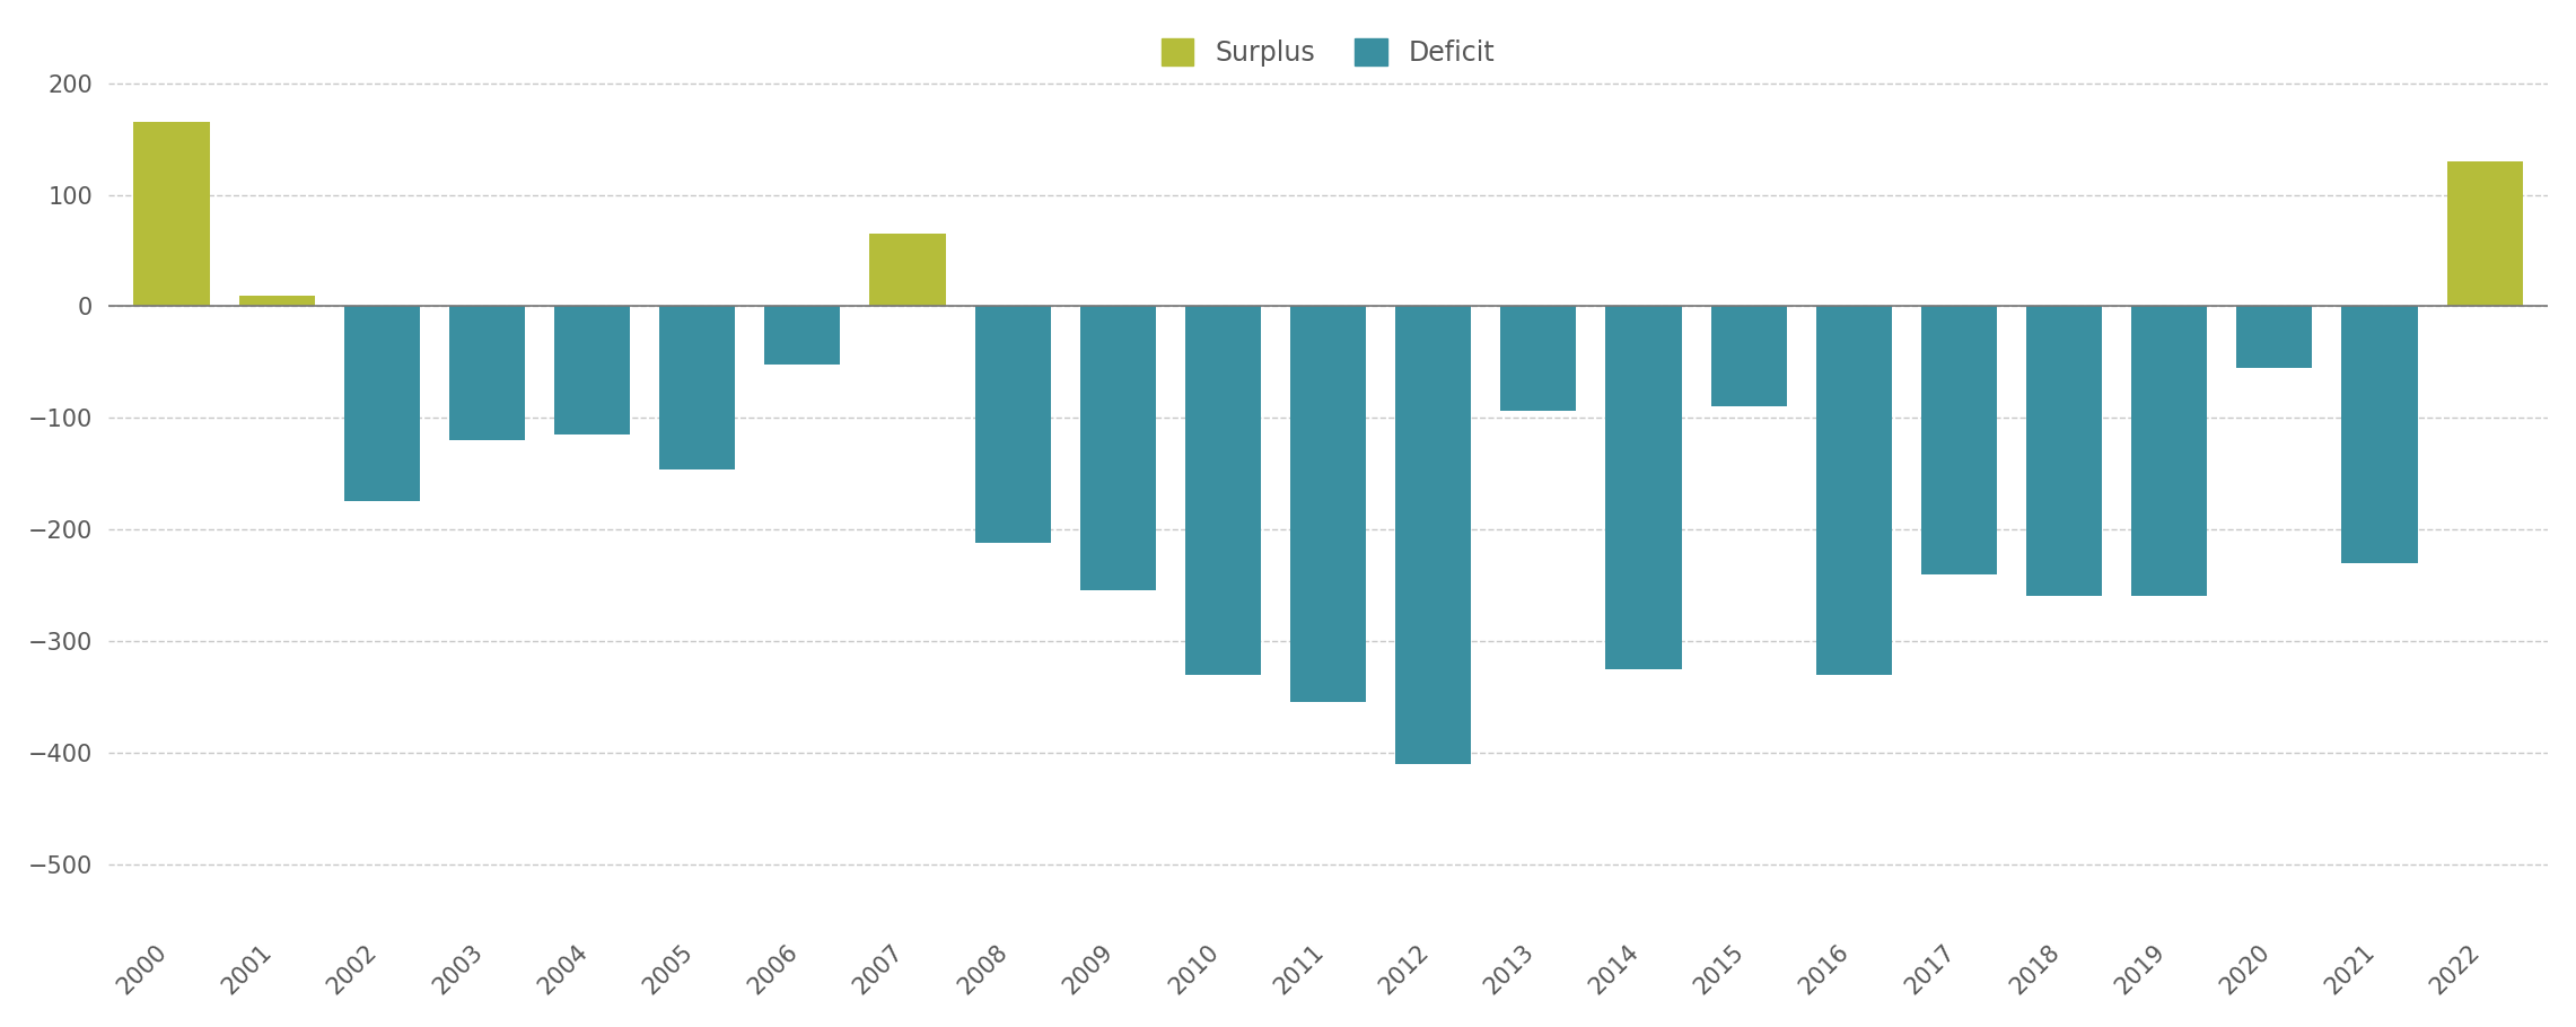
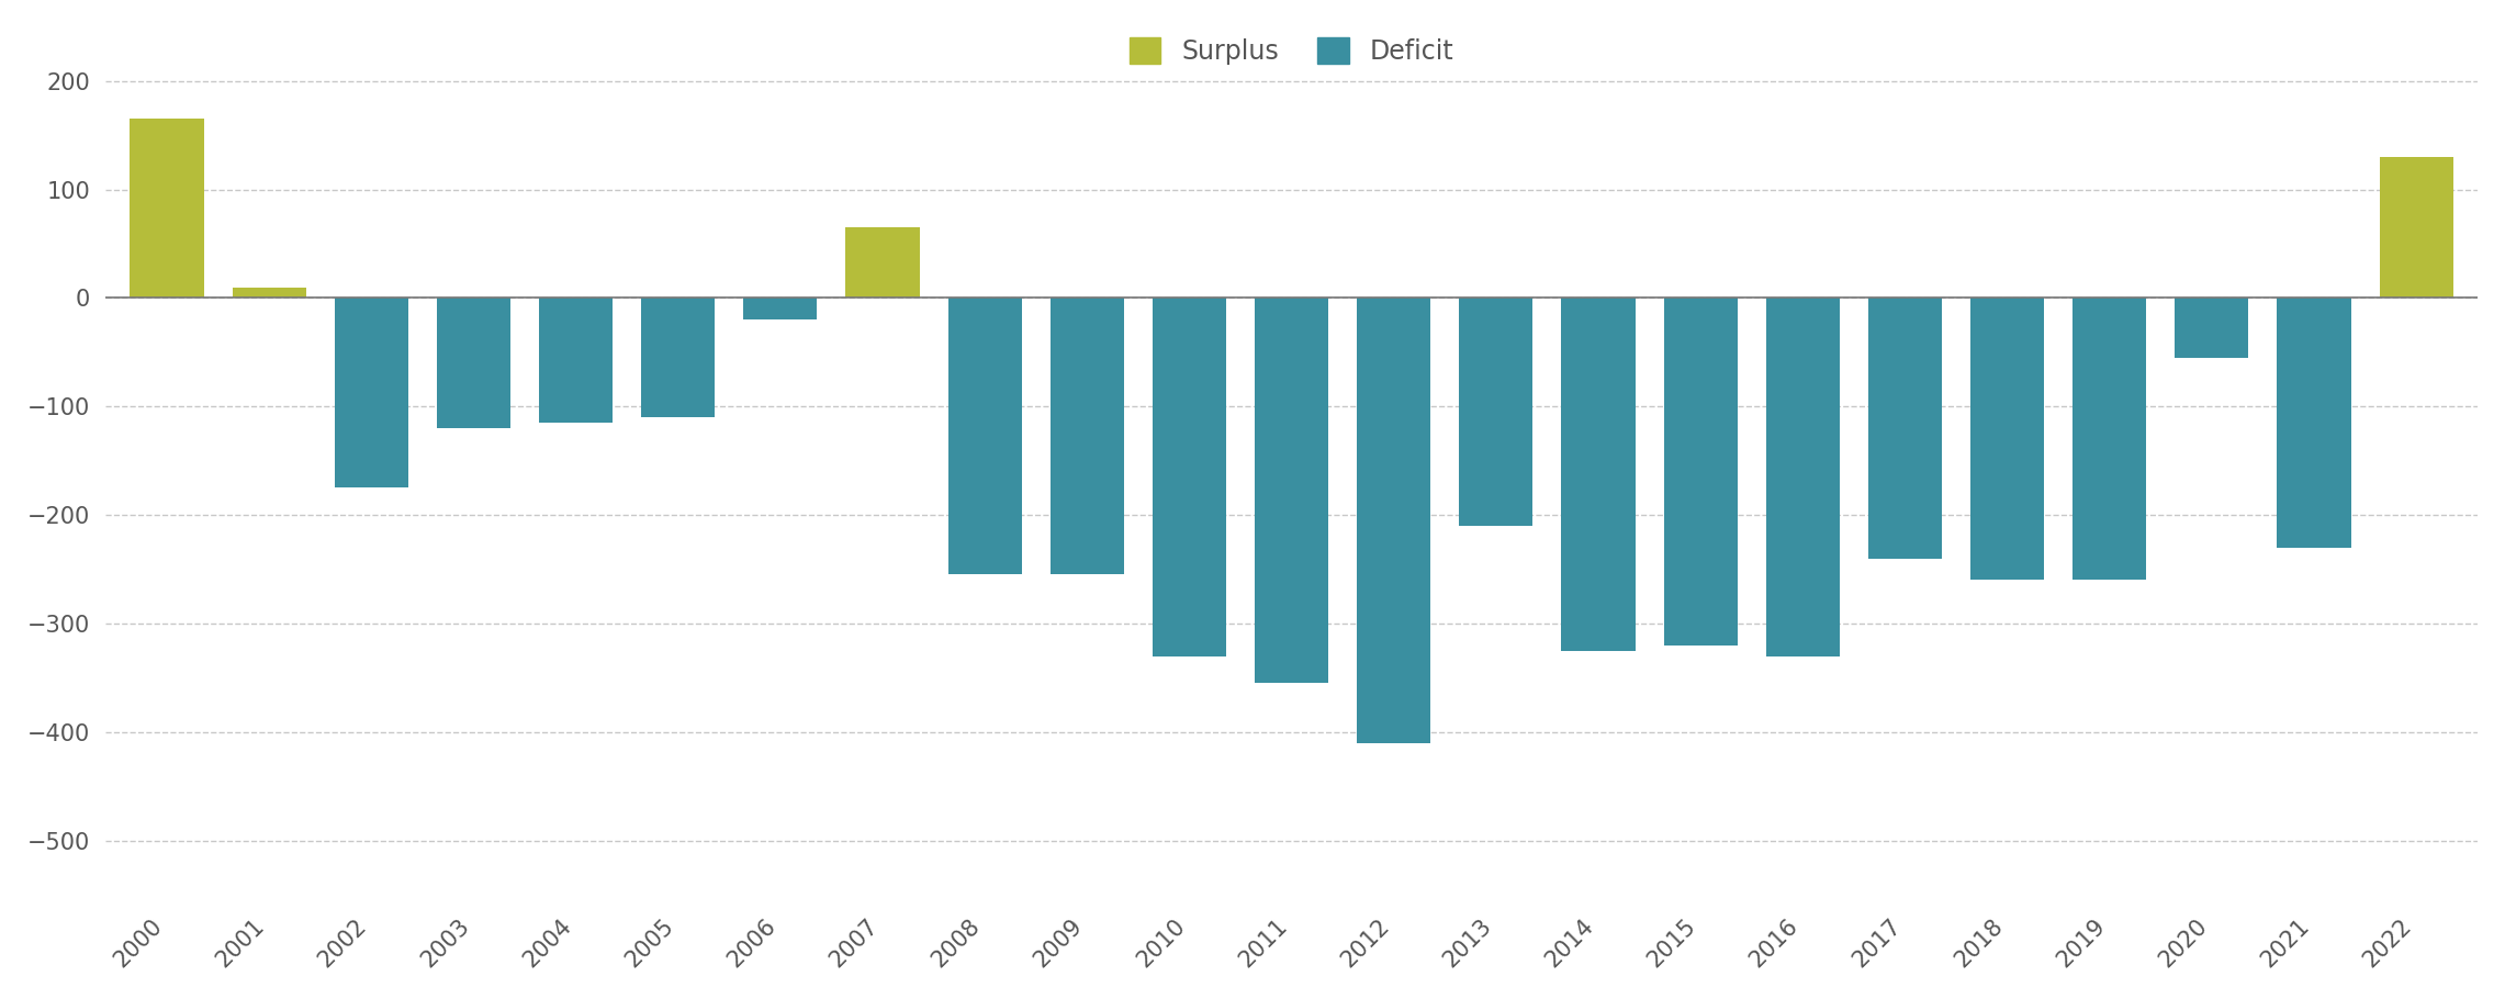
2005: -146 -> -110
2006: -52 -> -20
2008: -212 -> -255
2013: -94 -> -210
2015: -90 -> -320
